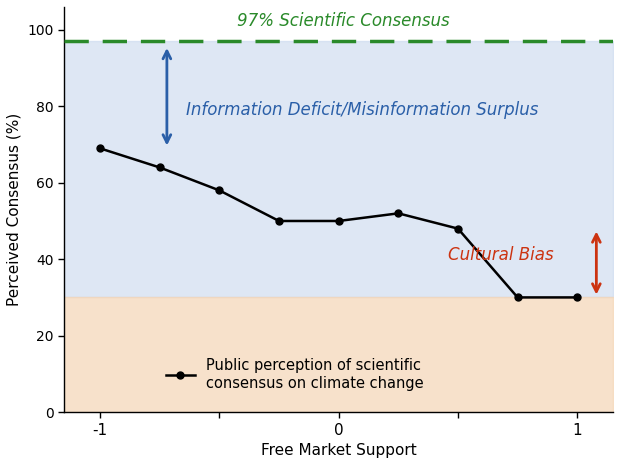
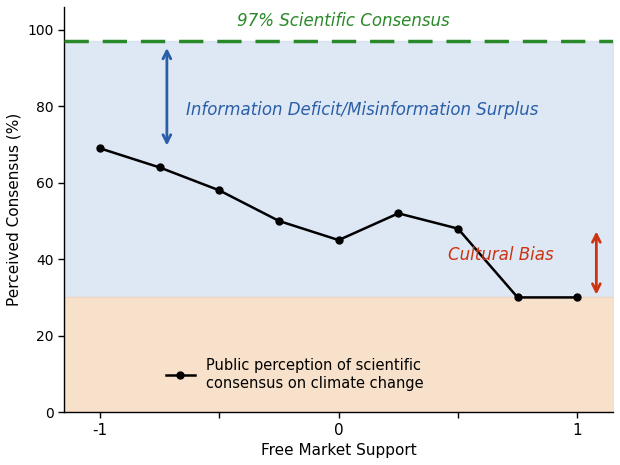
0: 50 -> 45
